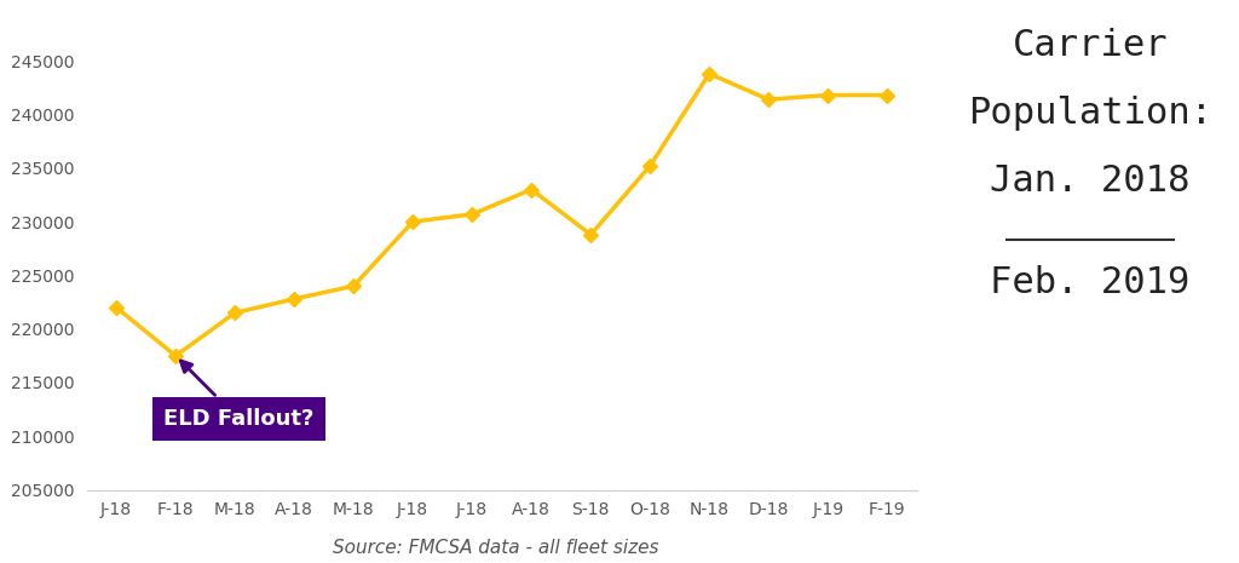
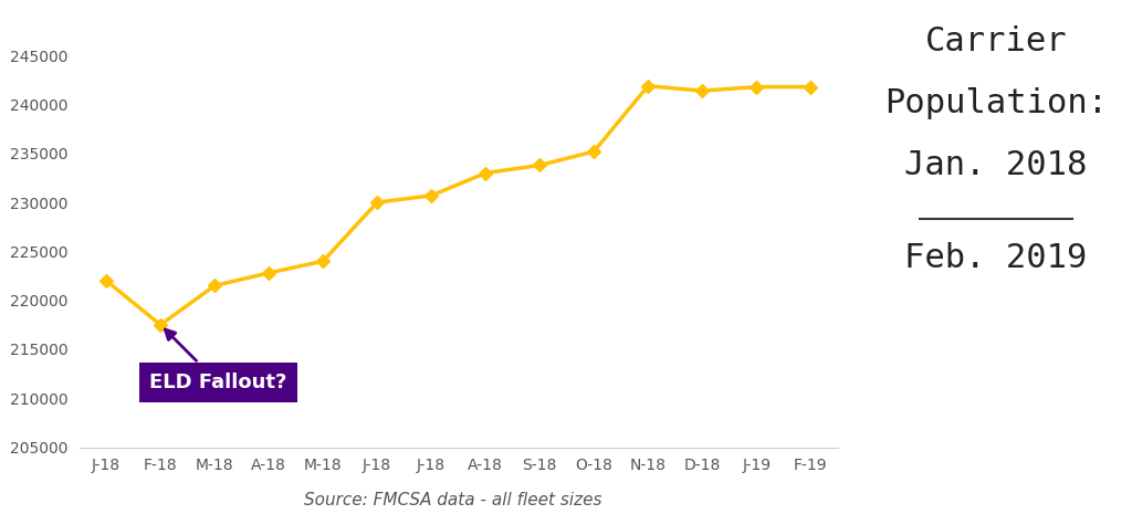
S-18: 228800 -> 233800
N-18: 243800 -> 241900
